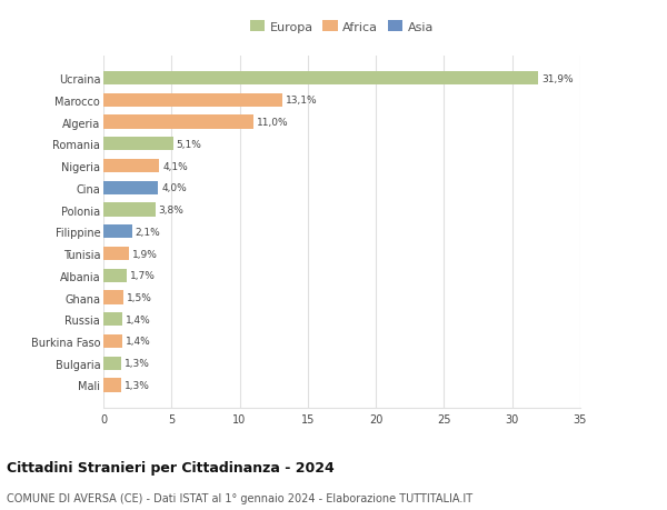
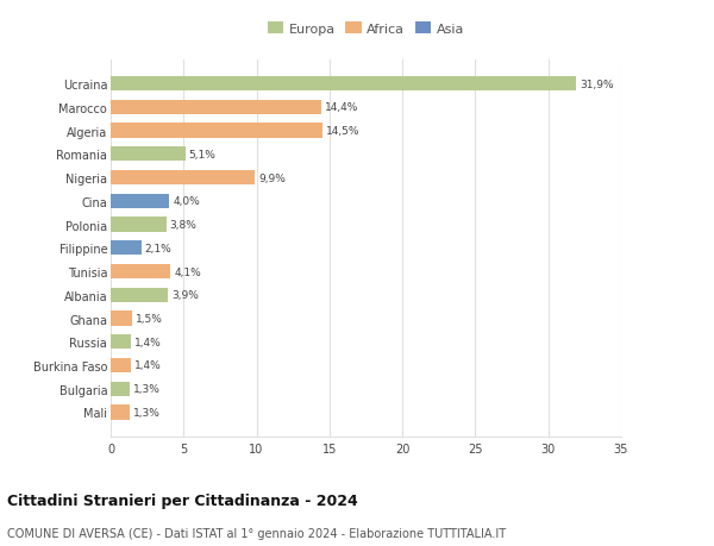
Marocco: 13,1% -> 14,4%
Algeria: 11,0% -> 14,5%
Nigeria: 4,1% -> 9,9%
Tunisia: 1,9% -> 4,1%
Albania: 1,7% -> 3,9%
